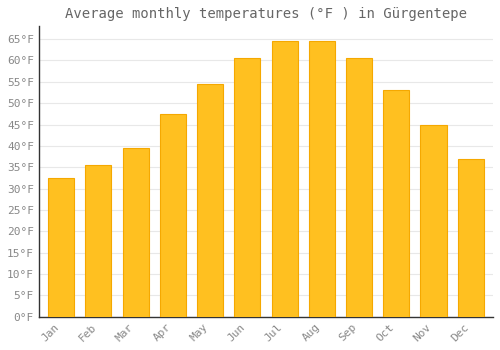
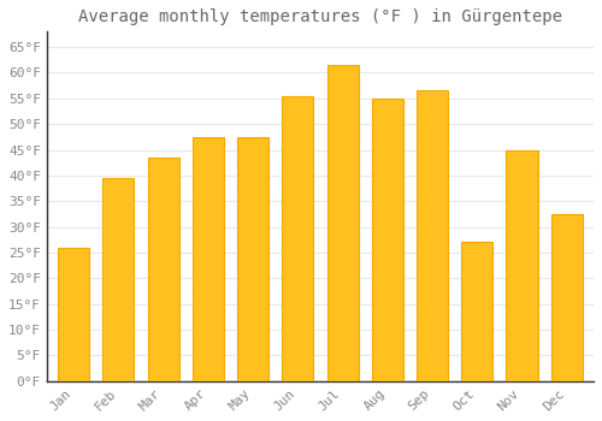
Jan: 32.5°F -> 26.0°F
Feb: 35.5°F -> 39.5°F
Mar: 39.5°F -> 43.5°F
May: 54.5°F -> 47.5°F
Jun: 60.5°F -> 55.5°F
Jul: 64.5°F -> 61.5°F
Aug: 64.5°F -> 55.0°F
Sep: 60.5°F -> 56.5°F
Oct: 53.0°F -> 27.0°F
Dec: 37.0°F -> 32.5°F
